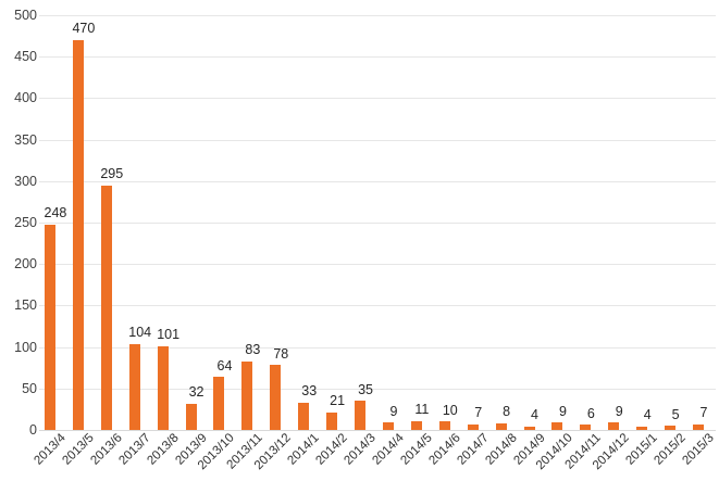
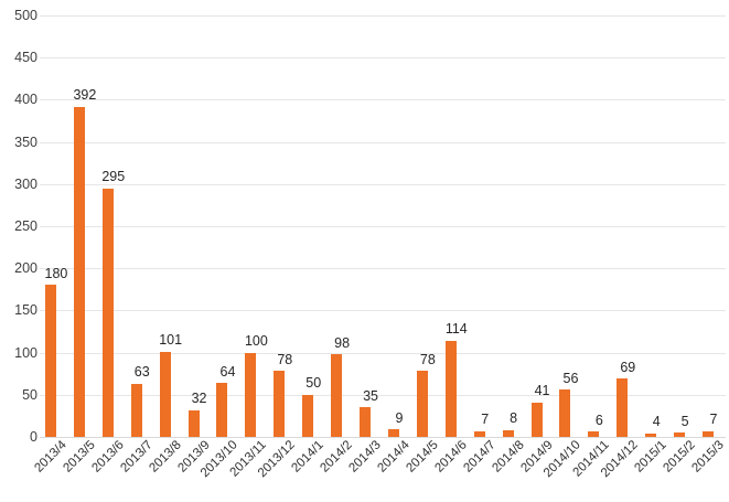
2013/4: 248 -> 180
2013/5: 470 -> 392
2013/7: 104 -> 63
2013/11: 83 -> 100
2014/1: 33 -> 50
2014/2: 21 -> 98
2014/5: 11 -> 78
2014/6: 10 -> 114
2014/9: 4 -> 41
2014/10: 9 -> 56
2014/12: 9 -> 69
